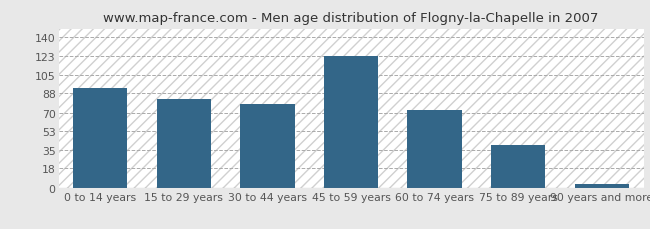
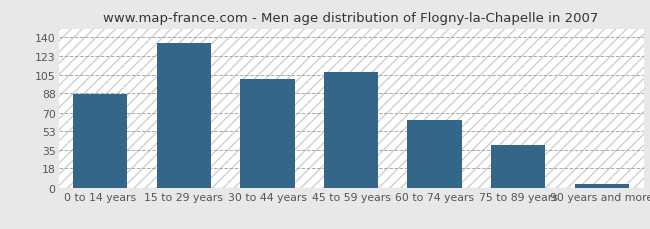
0 to 14 years: 93 -> 87
15 to 29 years: 83 -> 135
30 to 44 years: 78 -> 101
45 to 59 years: 123 -> 108
60 to 74 years: 72 -> 63
